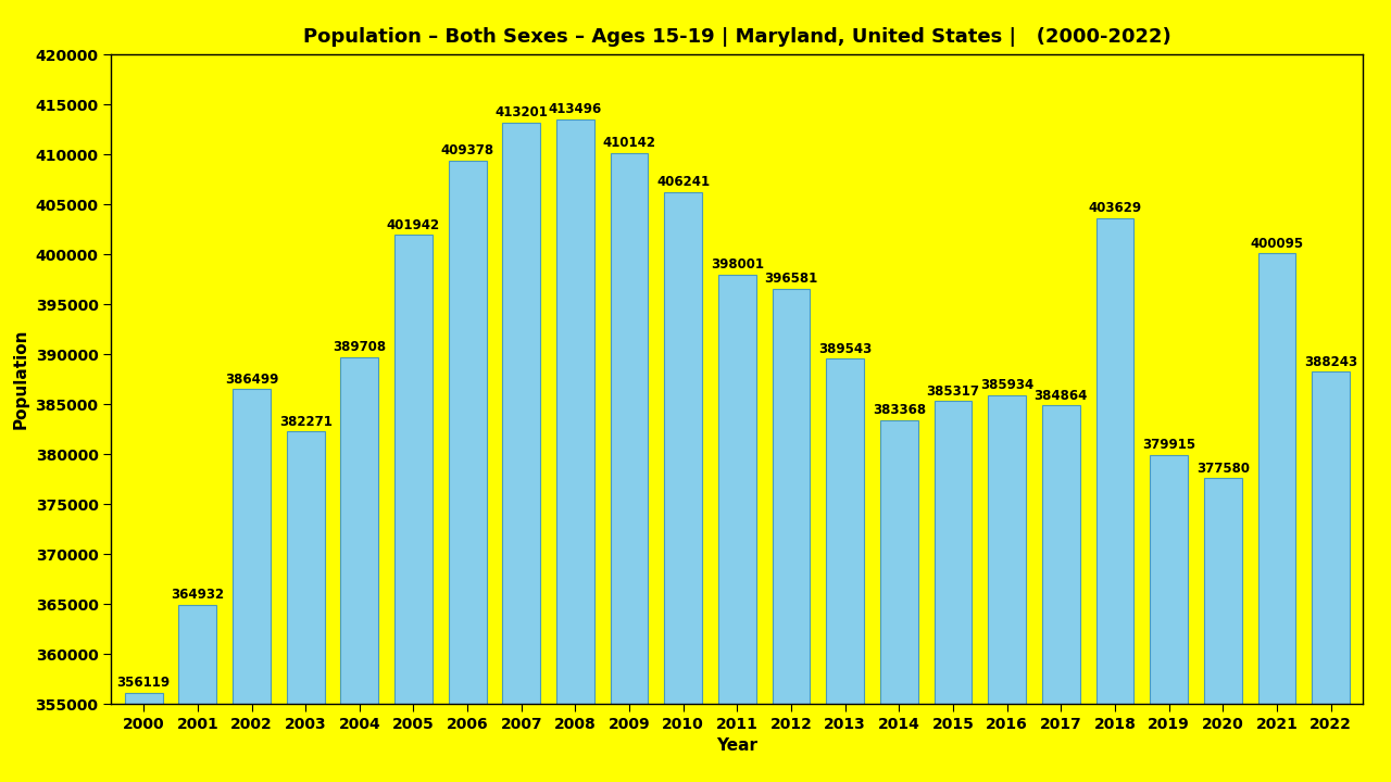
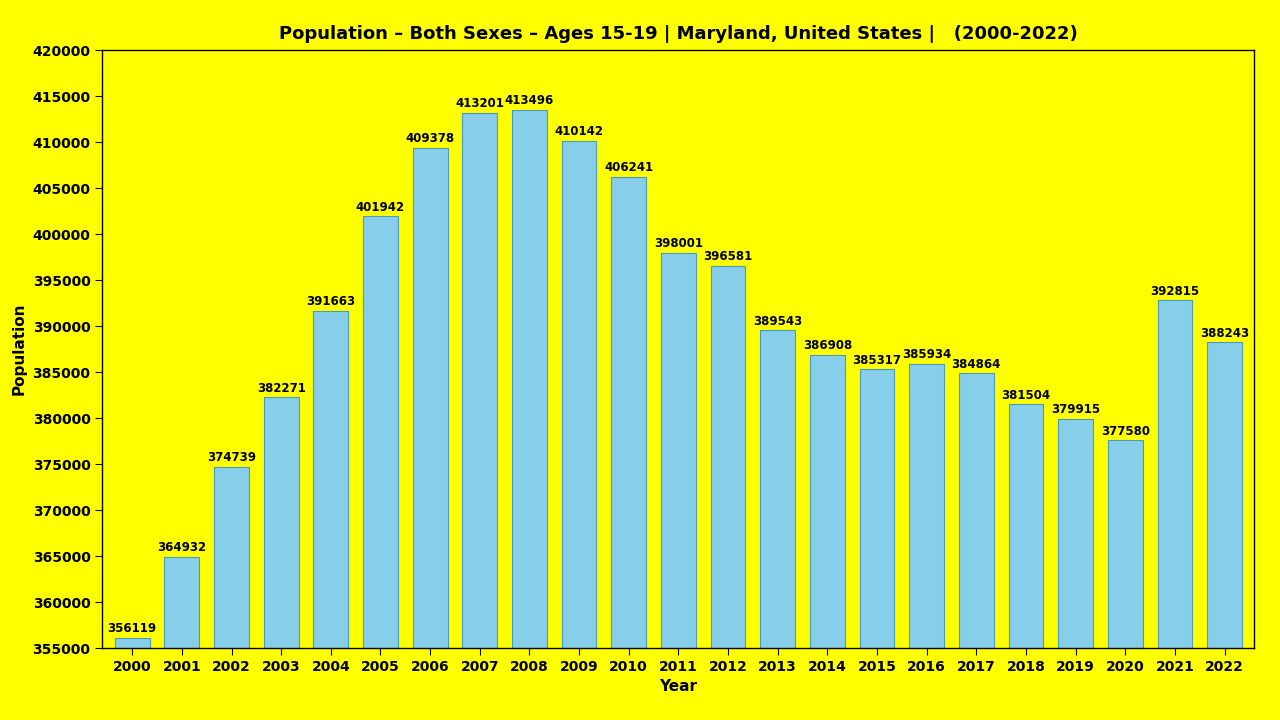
2002: 386499 -> 374739
2004: 389708 -> 391663
2014: 383368 -> 386908
2018: 403629 -> 381504
2021: 400095 -> 392815
